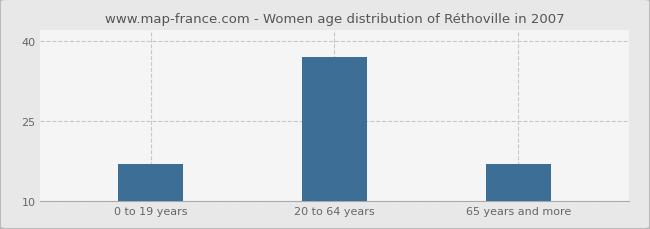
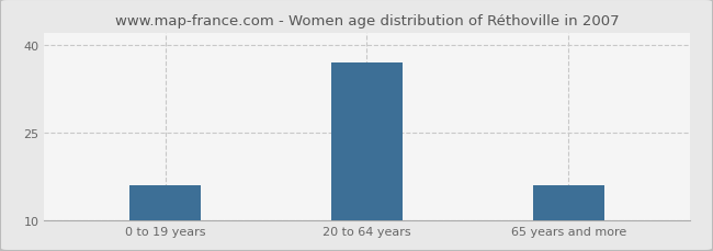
0 to 19 years: 17 -> 16
65 years and more: 17 -> 16
